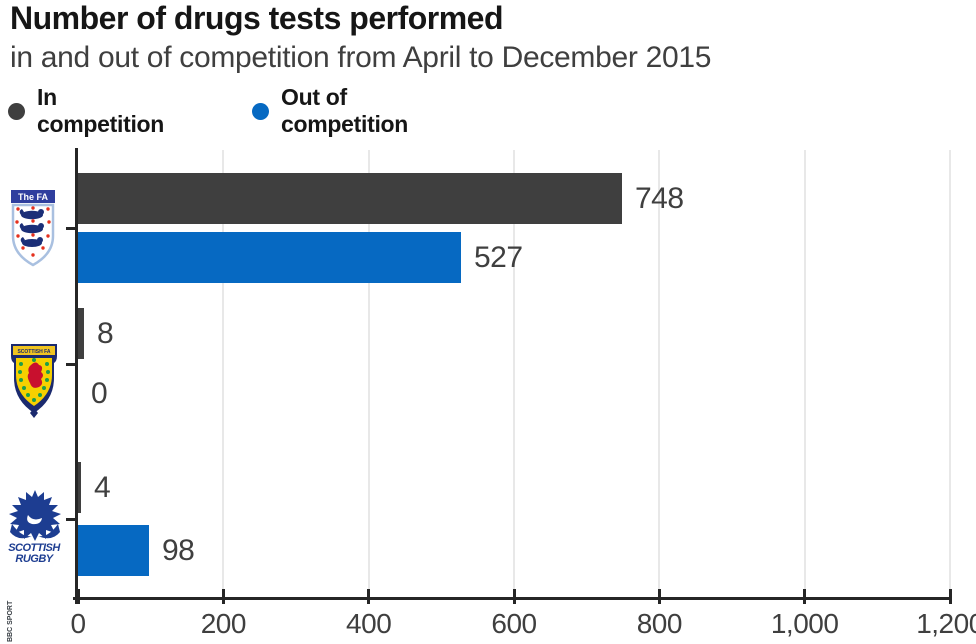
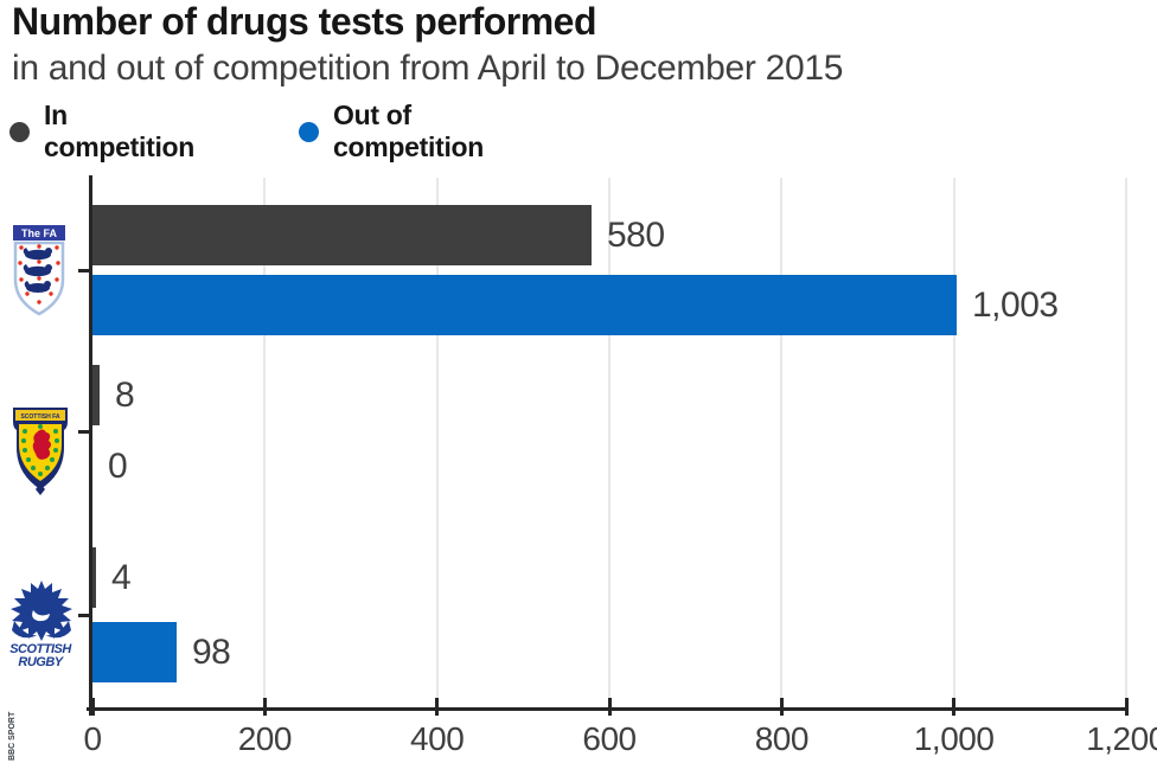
In competition/The FA: 748 -> 580
Out of competition/The FA: 527 -> 1,003
